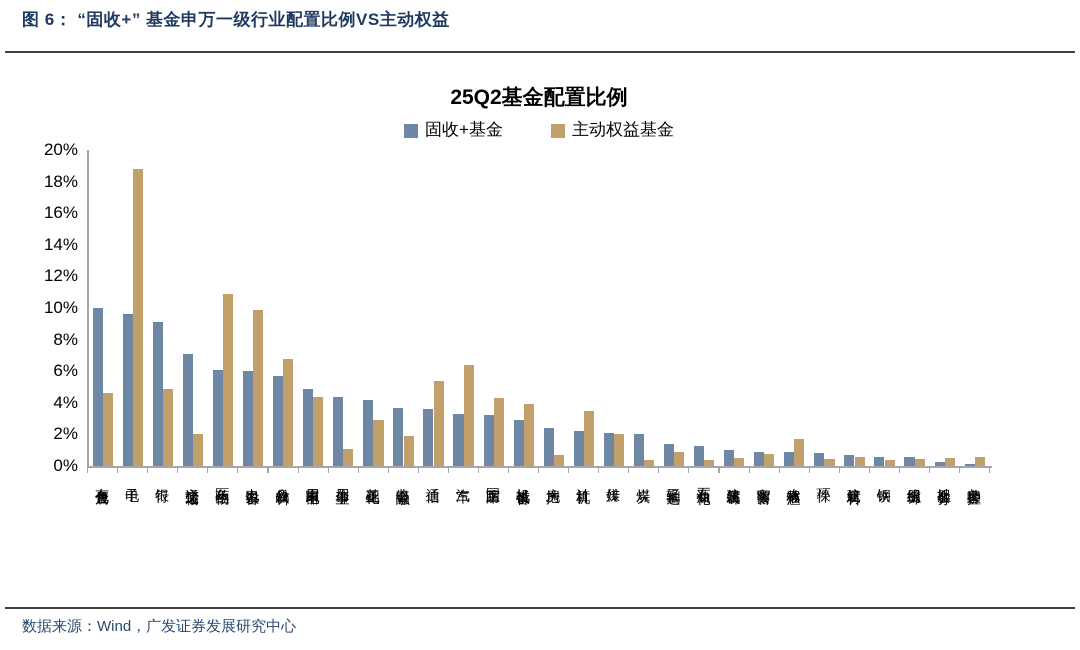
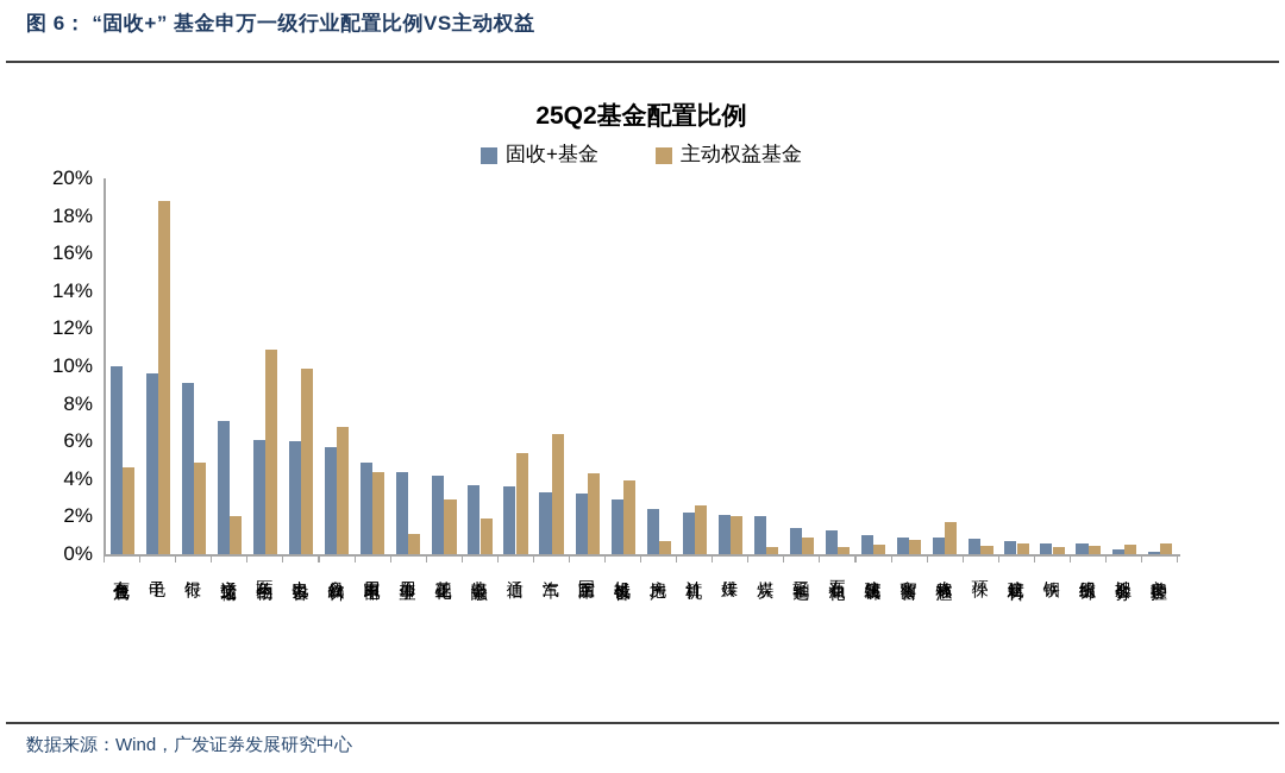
主动权益基金/计算机: 3.5% -> 2.6%
